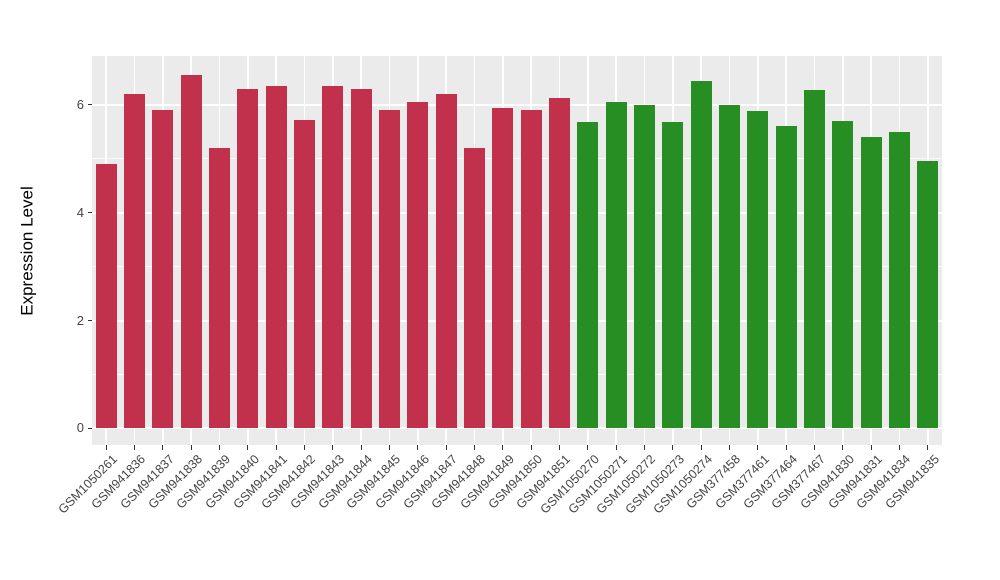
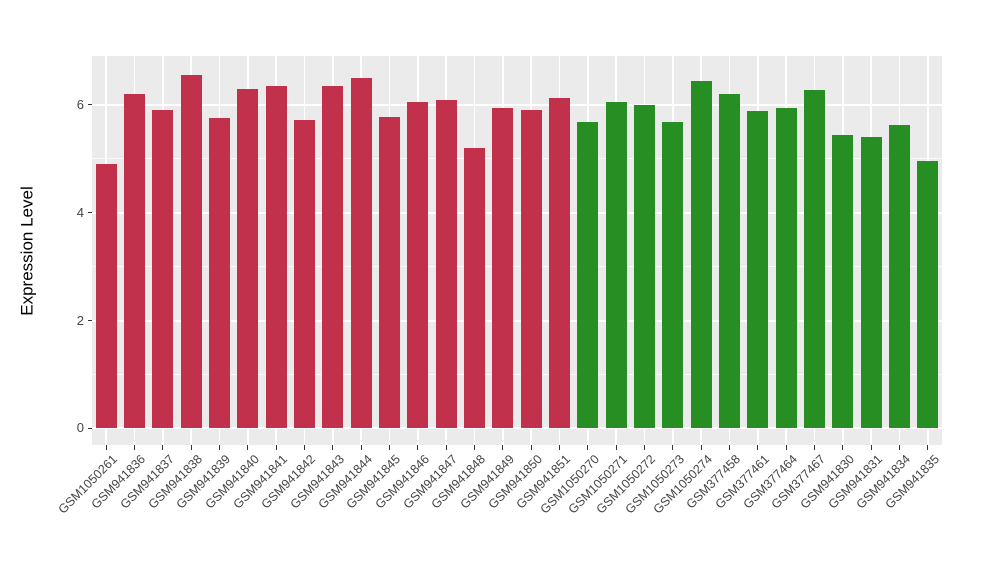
GSM941839: 5.2 -> 5.8
GSM941844: 6.3 -> 6.5
GSM941845: 5.9 -> 5.8
GSM941847: 6.2 -> 6.1
GSM377458: 6.0 -> 6.2
GSM377464: 5.6 -> 6.0
GSM941830: 5.7 -> 5.5
GSM941834: 5.5 -> 5.6
